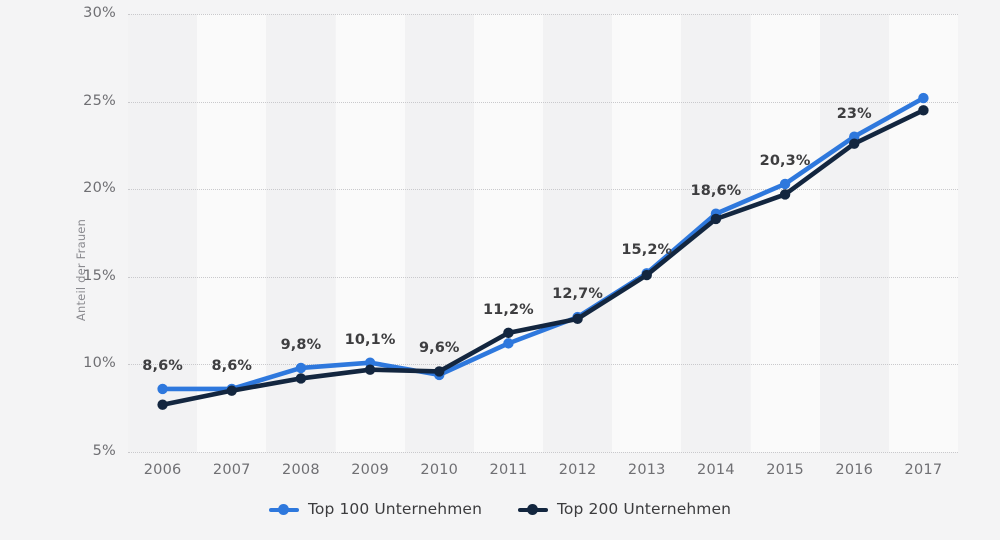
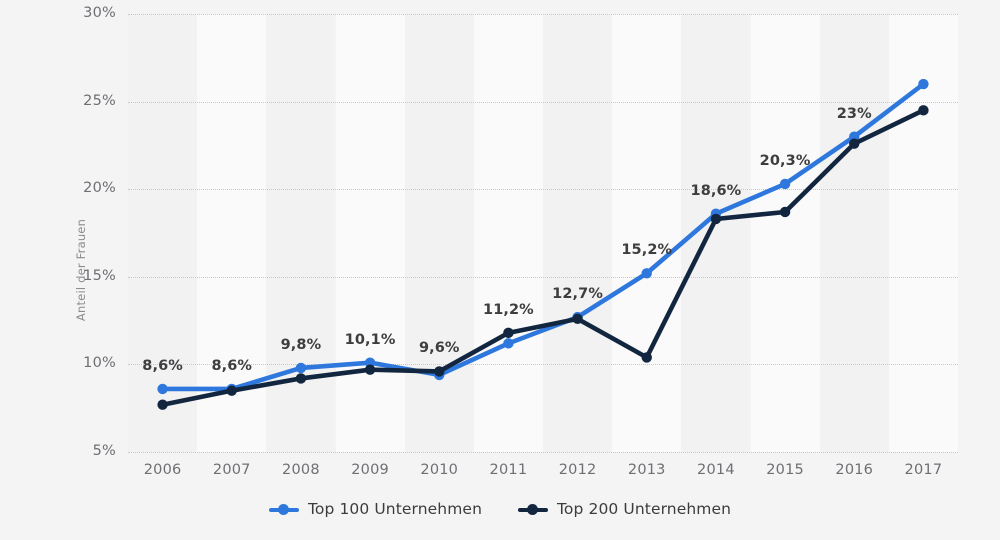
Top 200 Unternehmen/2013: 15.1% -> 10.4%
Top 200 Unternehmen/2015: 19.7% -> 18.7%
Top 100 Unternehmen/2017: 25.2% -> 26.0%
